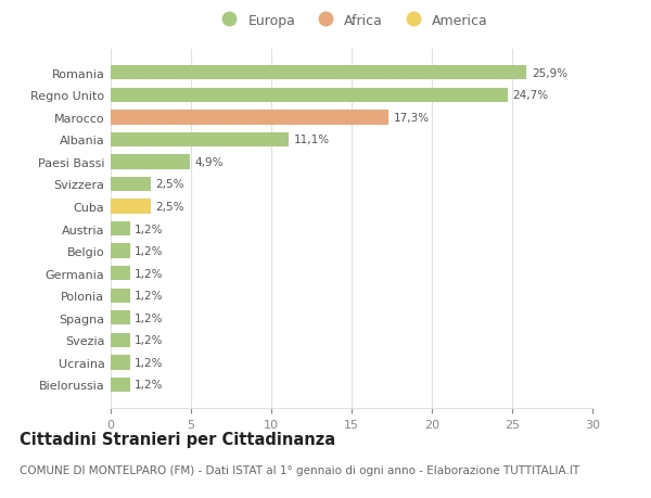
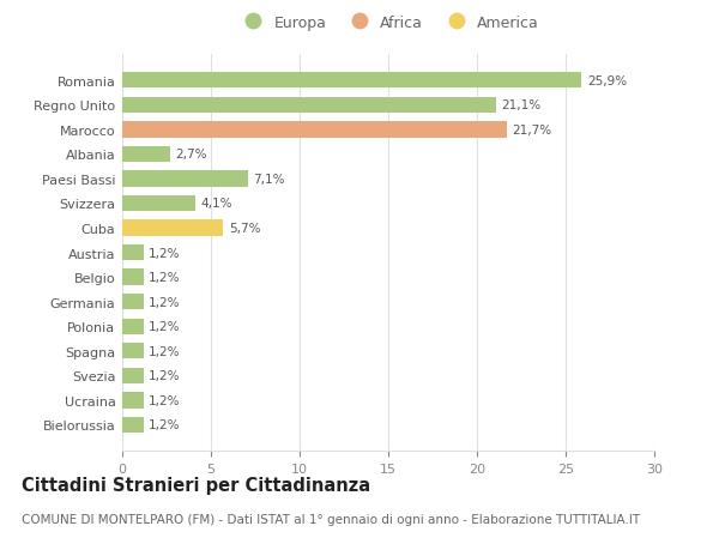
Regno Unito: 24,7% -> 21,1%
Marocco: 17,3% -> 21,7%
Albania: 11,1% -> 2,7%
Paesi Bassi: 4,9% -> 7,1%
Svizzera: 2,5% -> 4,1%
Cuba: 2,5% -> 5,7%
